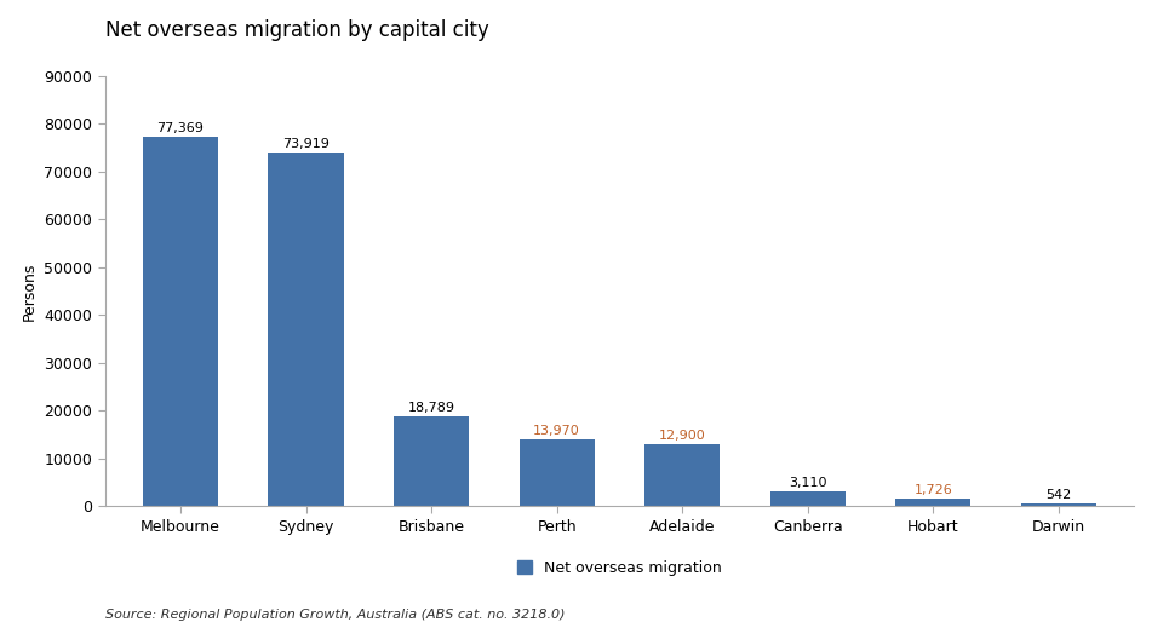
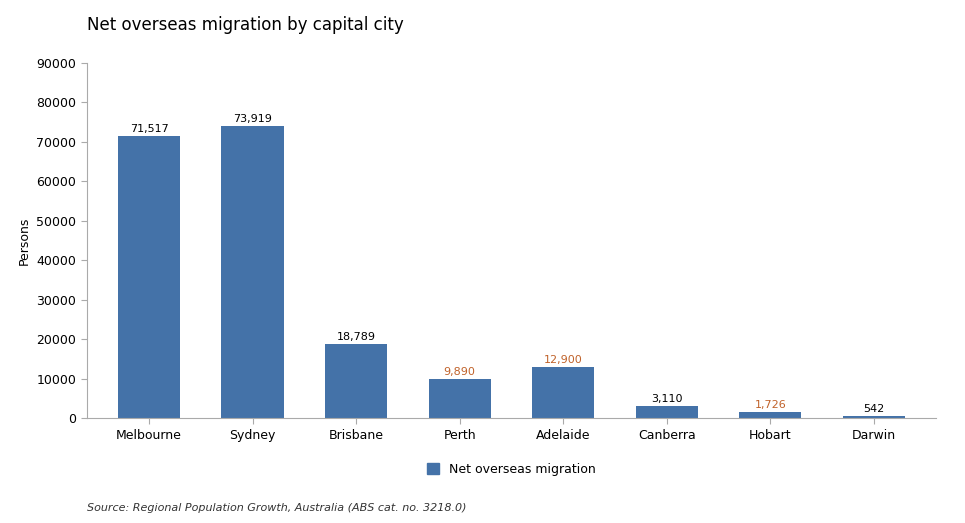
Melbourne: 77,369 -> 71,517
Perth: 13,970 -> 9,890
